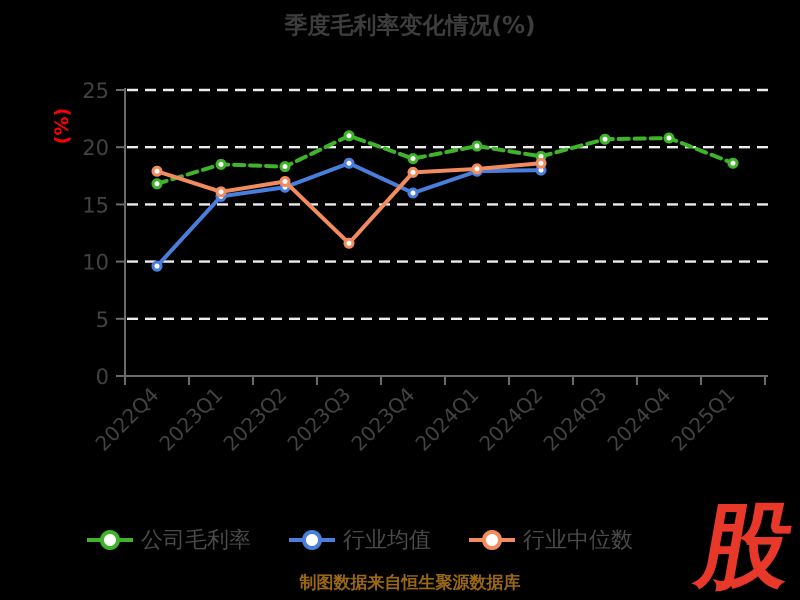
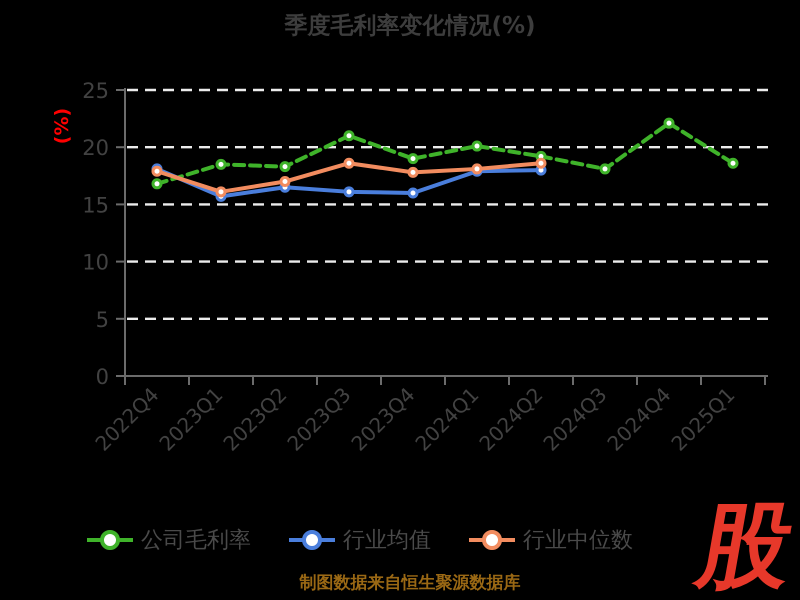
行业均值/2022Q4: 9.6 -> 18.1
行业均值/2023Q3: 18.6 -> 16.1
行业中位数/2023Q3: 11.6 -> 18.6
公司毛利率/2024Q3: 20.7 -> 18.1
公司毛利率/2024Q4: 20.8 -> 22.1
